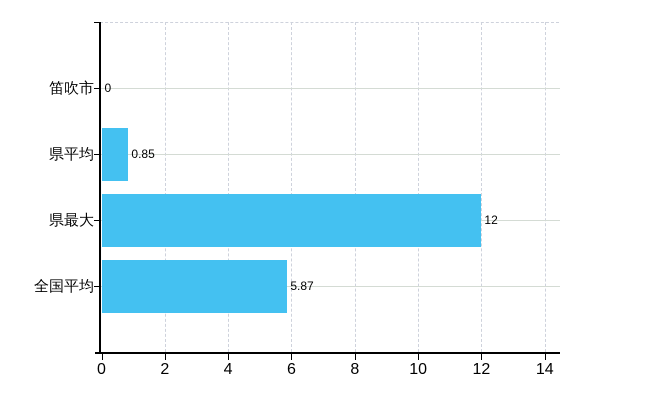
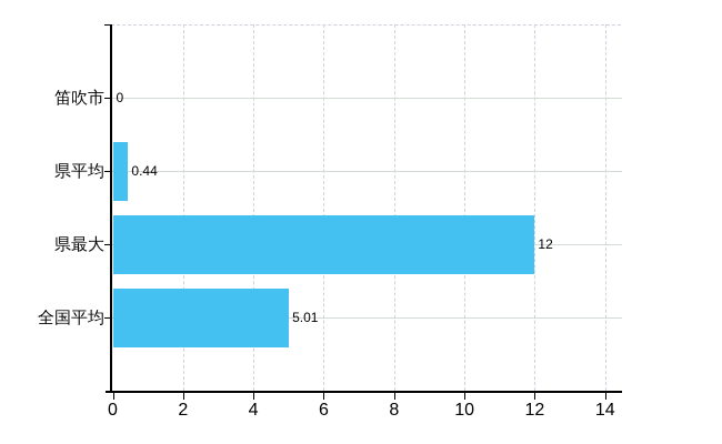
県平均: 0.85 -> 0.44
全国平均: 5.87 -> 5.01
